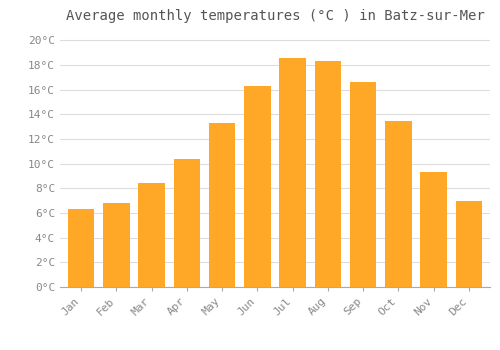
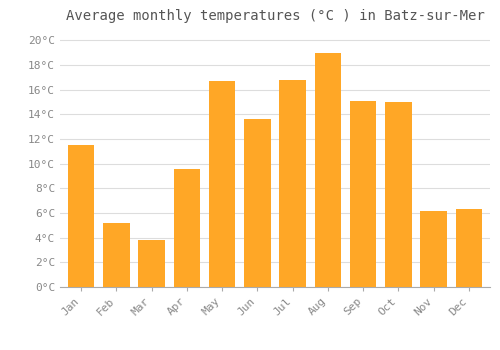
Jan: 6.3°C -> 11.5°C
Feb: 6.8°C -> 5.2°C
Mar: 8.4°C -> 3.8°C
Apr: 10.4°C -> 9.6°C
May: 13.3°C -> 16.7°C
Jun: 16.3°C -> 13.6°C
Jul: 18.6°C -> 16.8°C
Aug: 18.3°C -> 19.0°C
Sep: 16.6°C -> 15.1°C
Oct: 13.5°C -> 15.0°C
Nov: 9.3°C -> 6.2°C
Dec: 7.0°C -> 6.3°C
